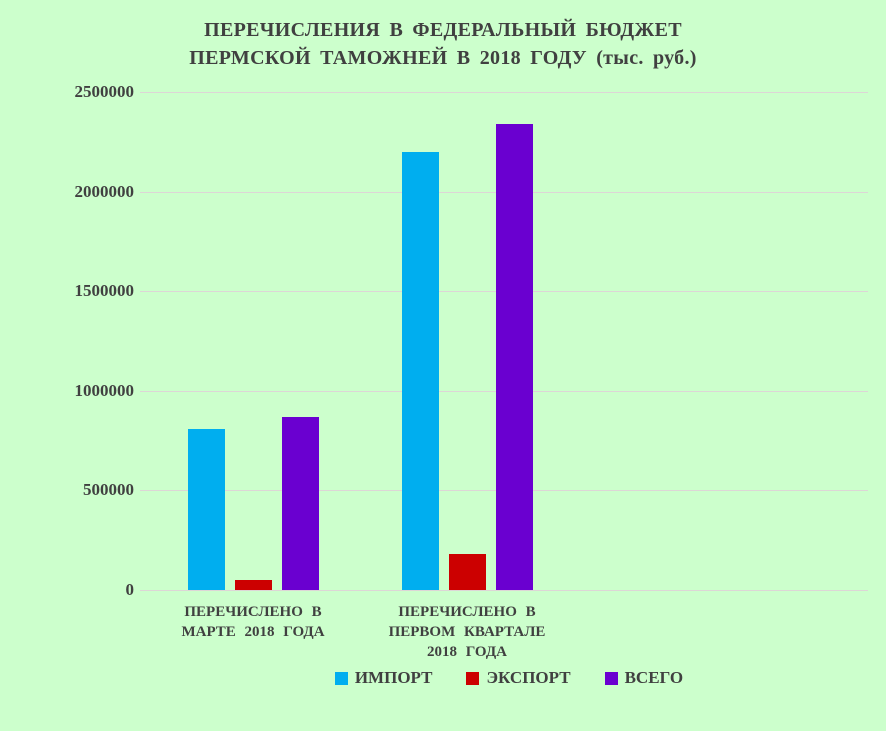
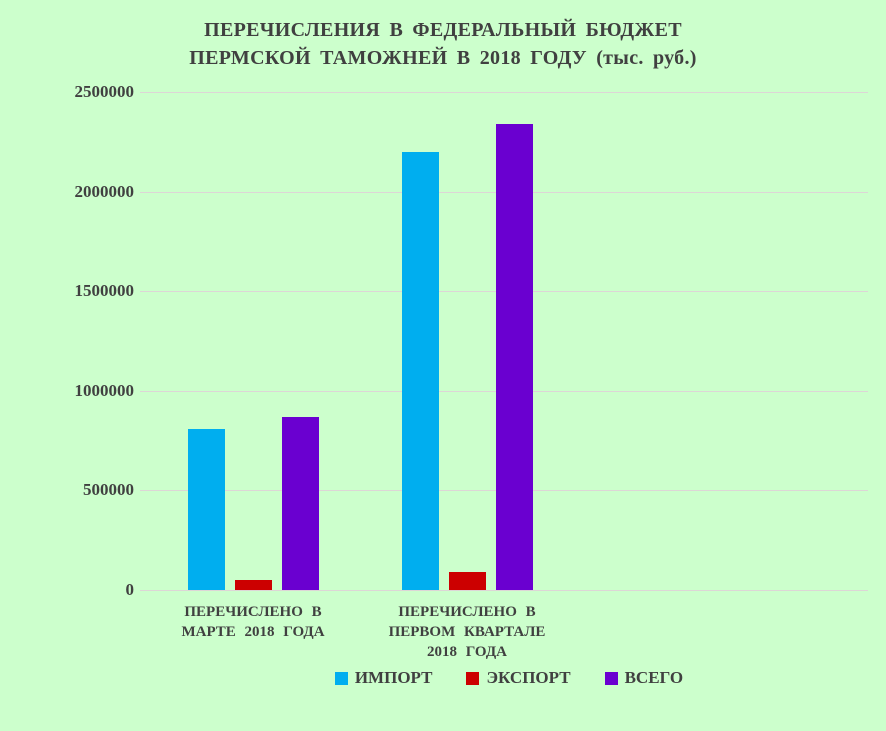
ЭКСПОРТ/ПЕРЕЧИСЛЕНО В ПЕРВОМ КВАРТАЛЕ 2018 ГОДА: 180000 -> 90000
